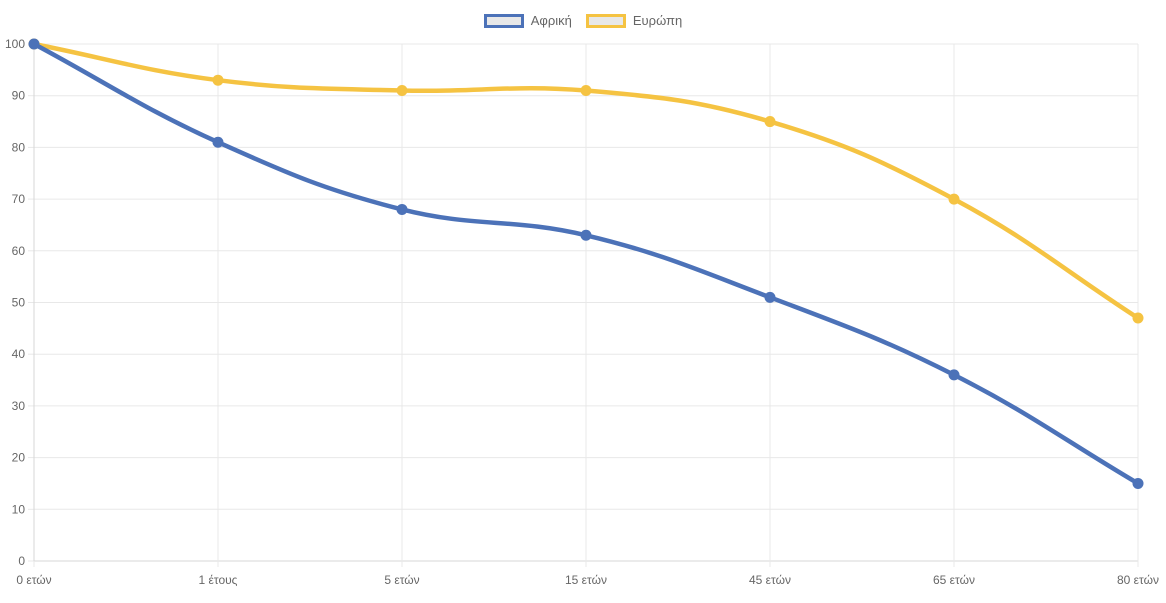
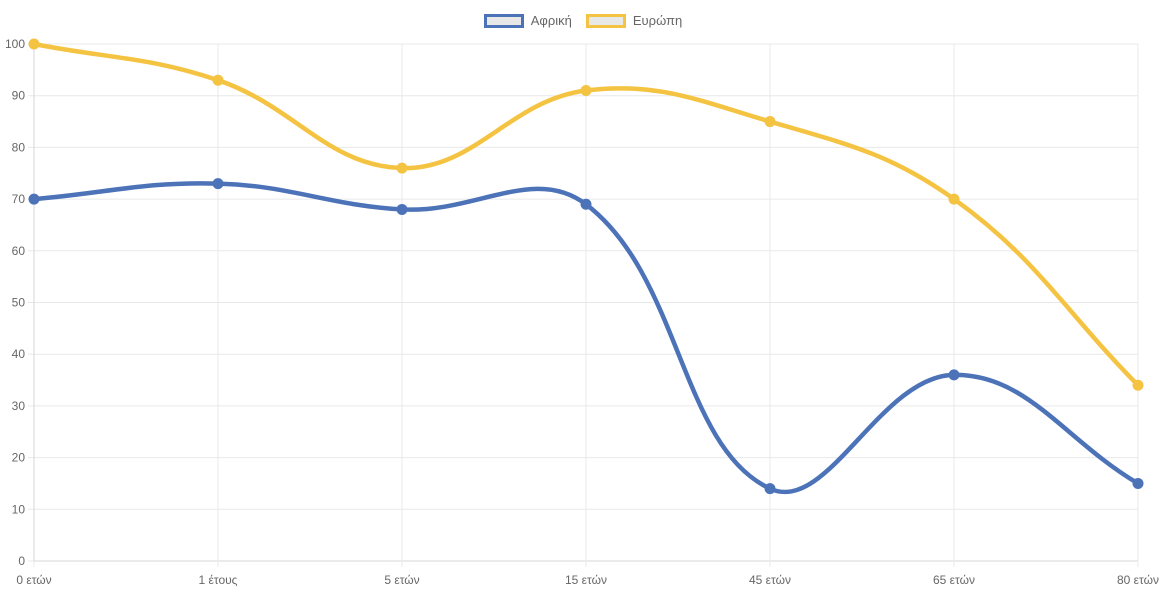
Αφρική/0 ετών: 100 -> 70
Αφρική/1 έτους: 81 -> 73
Ευρώπη/5 ετών: 91 -> 76
Αφρική/15 ετών: 63 -> 69
Αφρική/45 ετών: 51 -> 14
Ευρώπη/80 ετών: 47 -> 34
